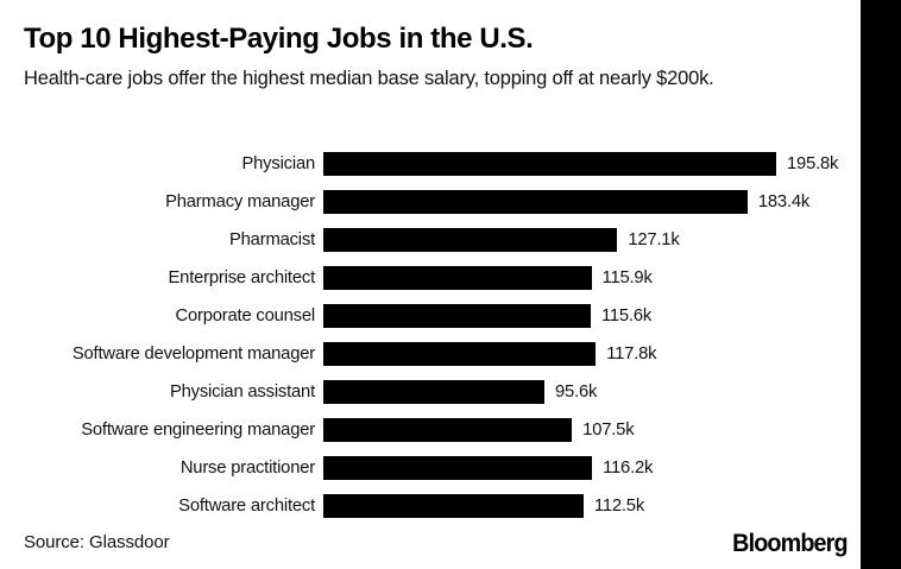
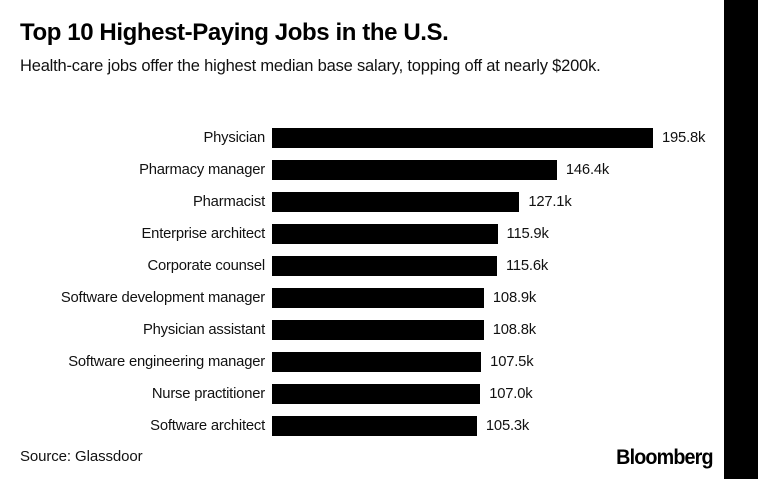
Pharmacy manager: 183.4k -> 146.4k
Software development manager: 117.8k -> 108.9k
Physician assistant: 95.6k -> 108.8k
Nurse practitioner: 116.2k -> 107.0k
Software architect: 112.5k -> 105.3k
